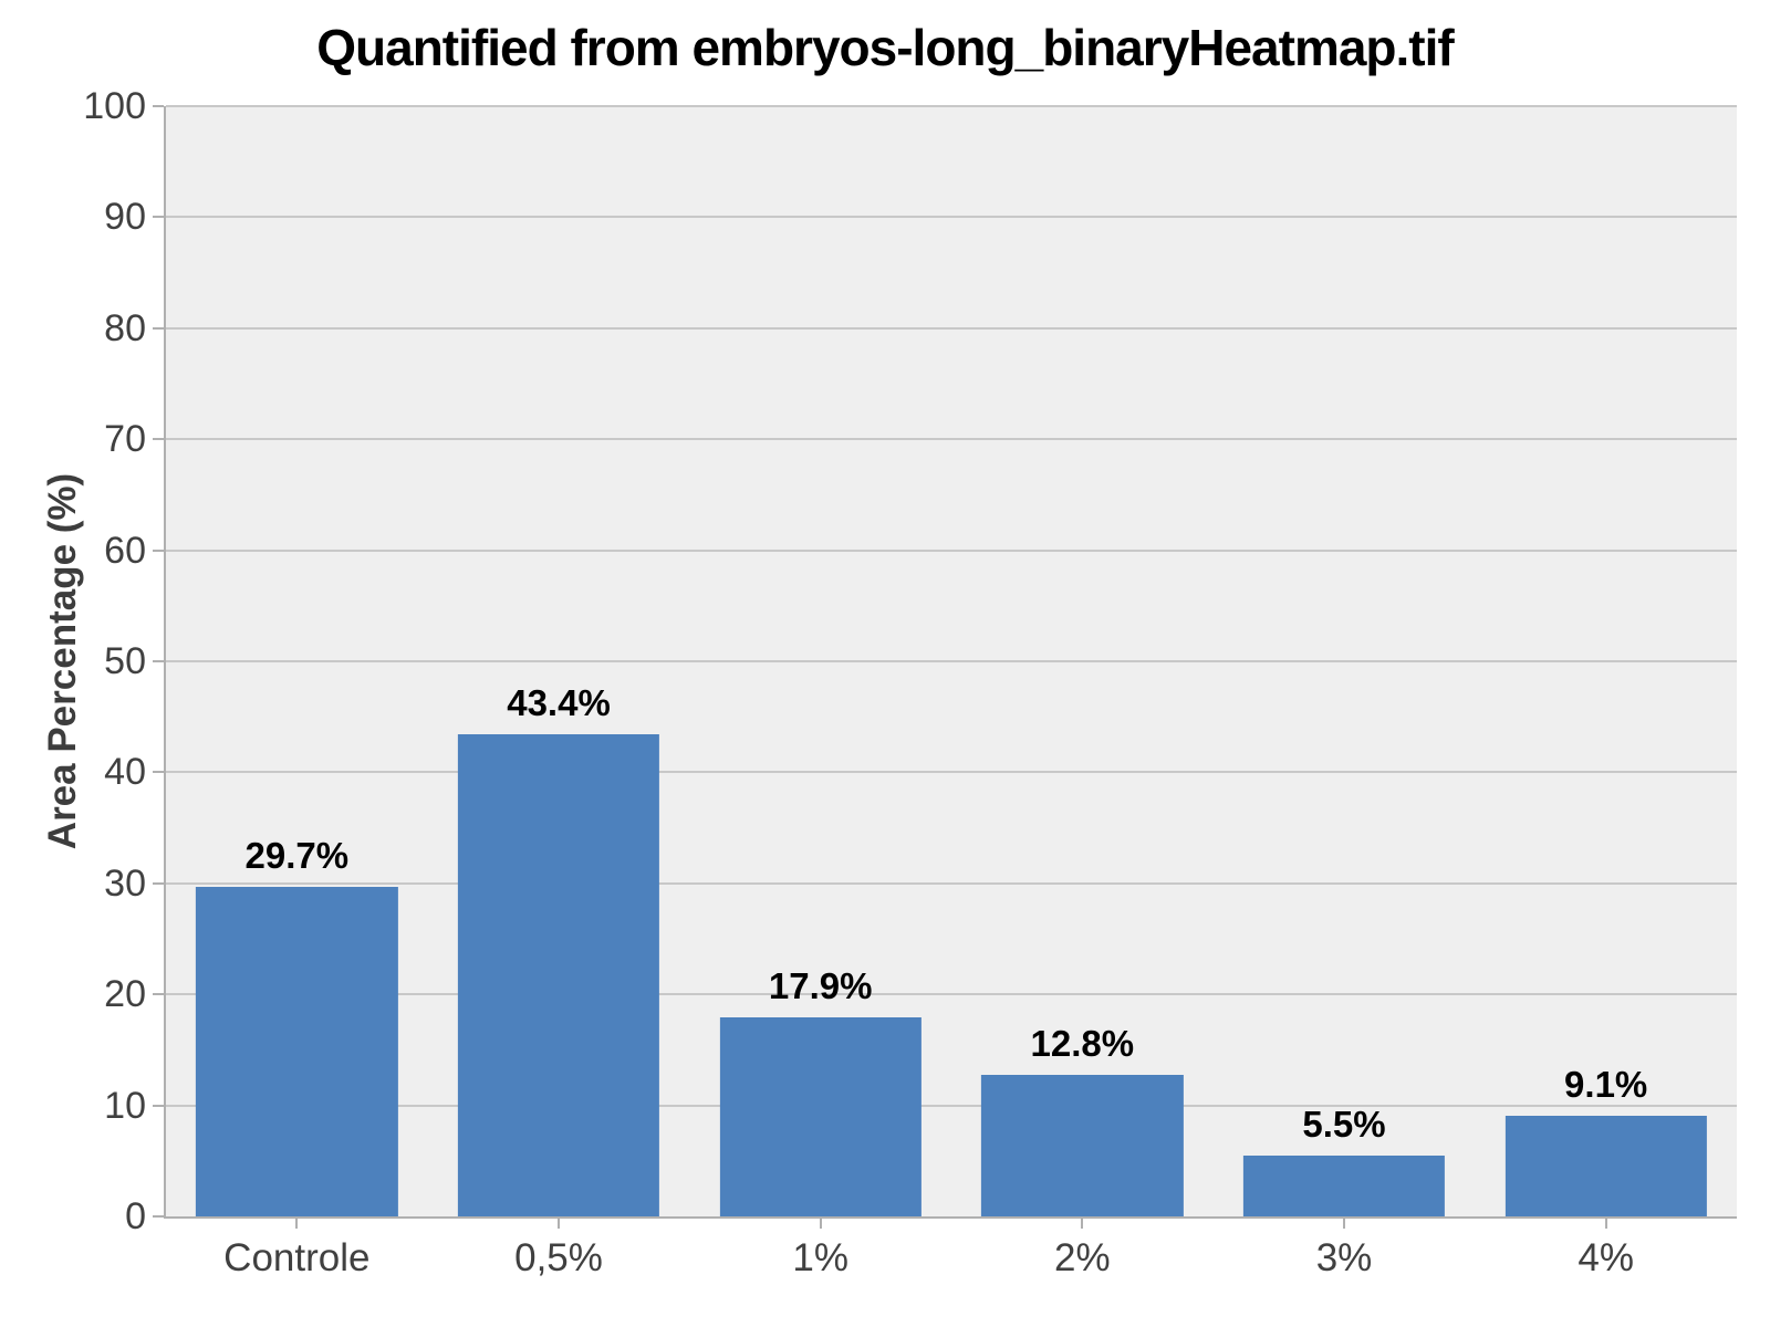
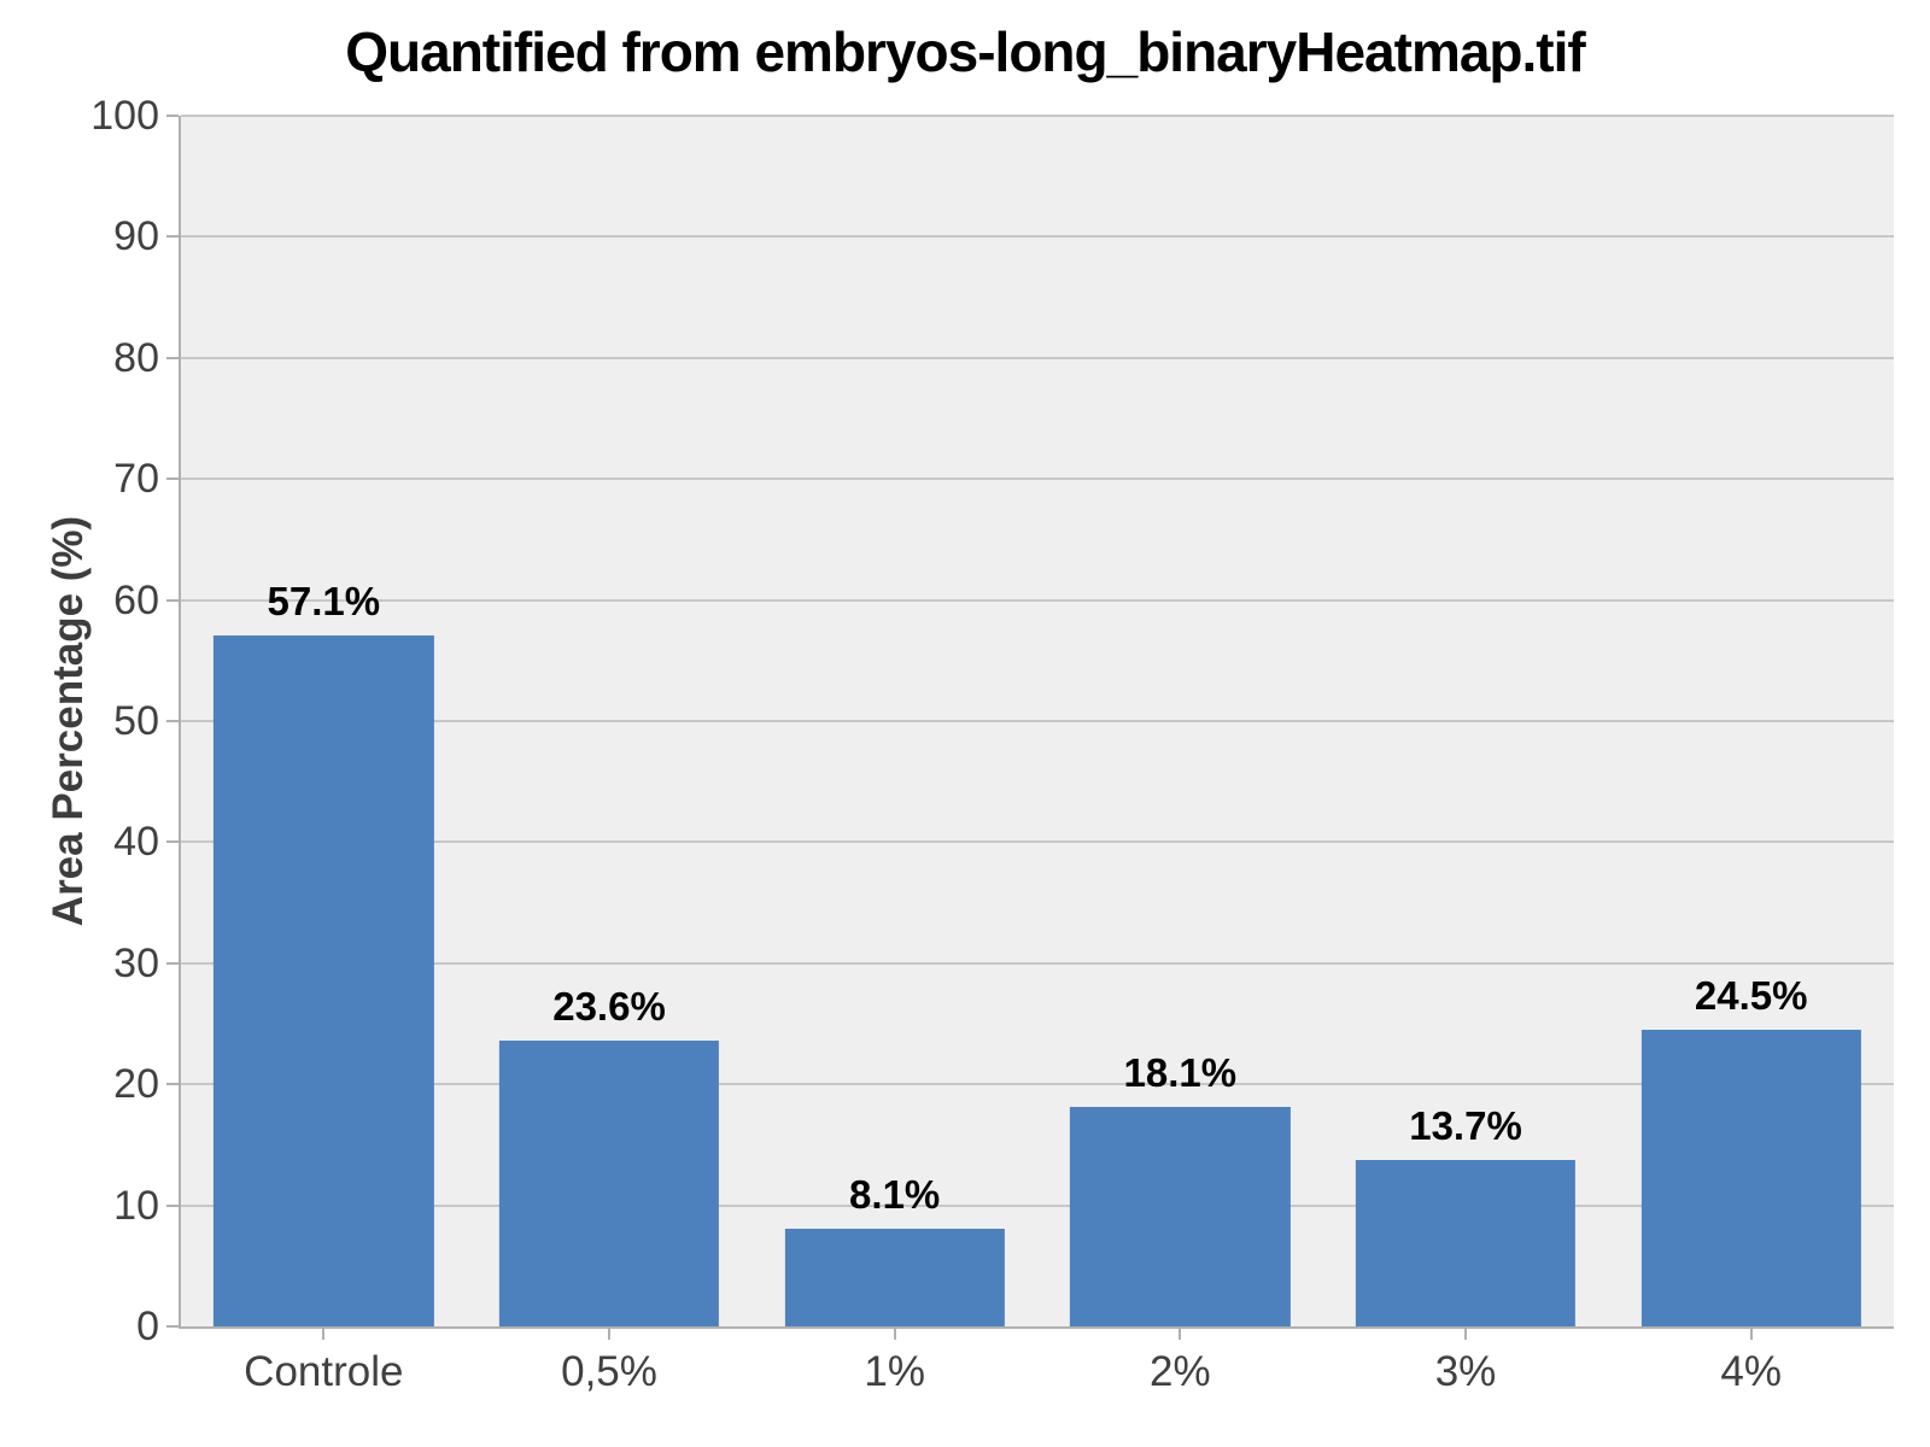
Controle: 29.7% -> 57.1%
0,5%: 43.4% -> 23.6%
1%: 17.9% -> 8.1%
2%: 12.8% -> 18.1%
3%: 5.5% -> 13.7%
4%: 9.1% -> 24.5%
